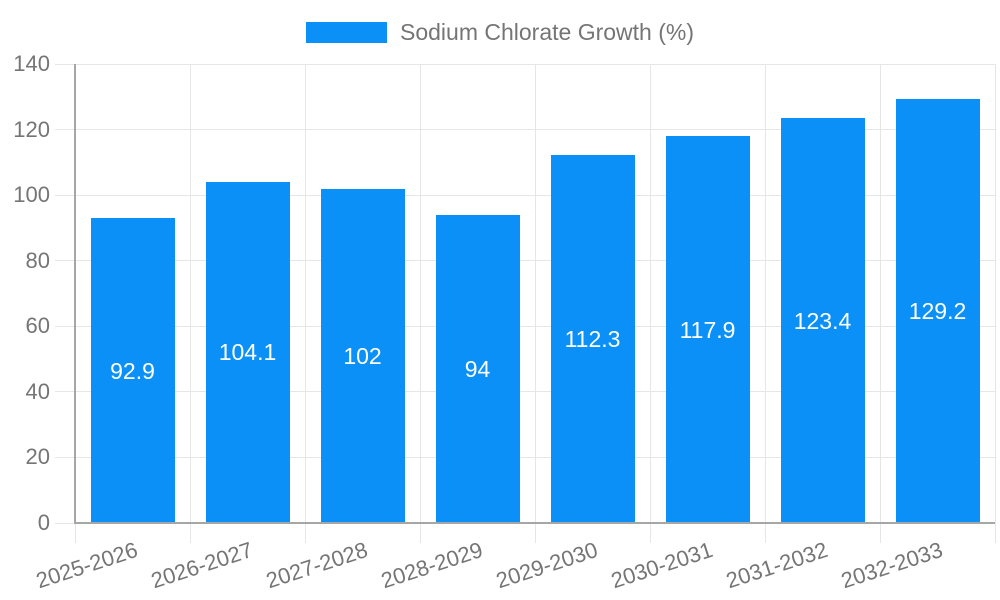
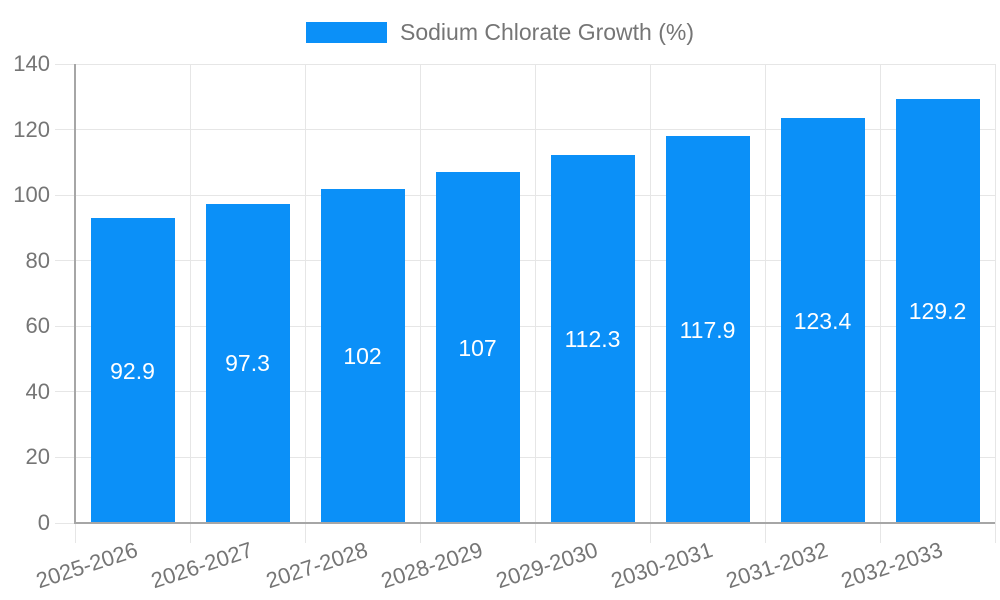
2026-2027: 104.1 -> 97.3
2028-2029: 94 -> 107
